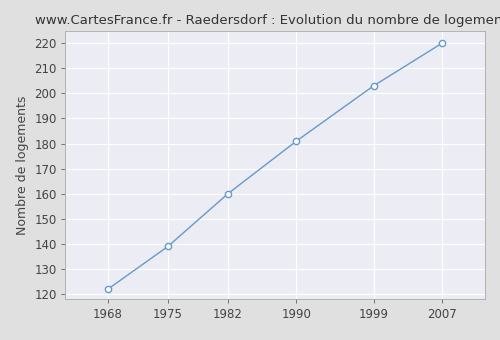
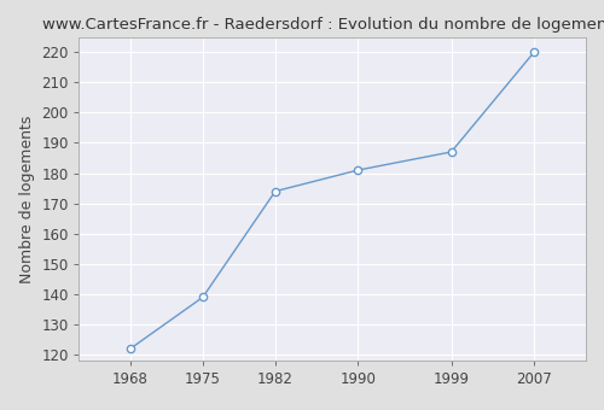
1982: 160 -> 174
1999: 203 -> 187
